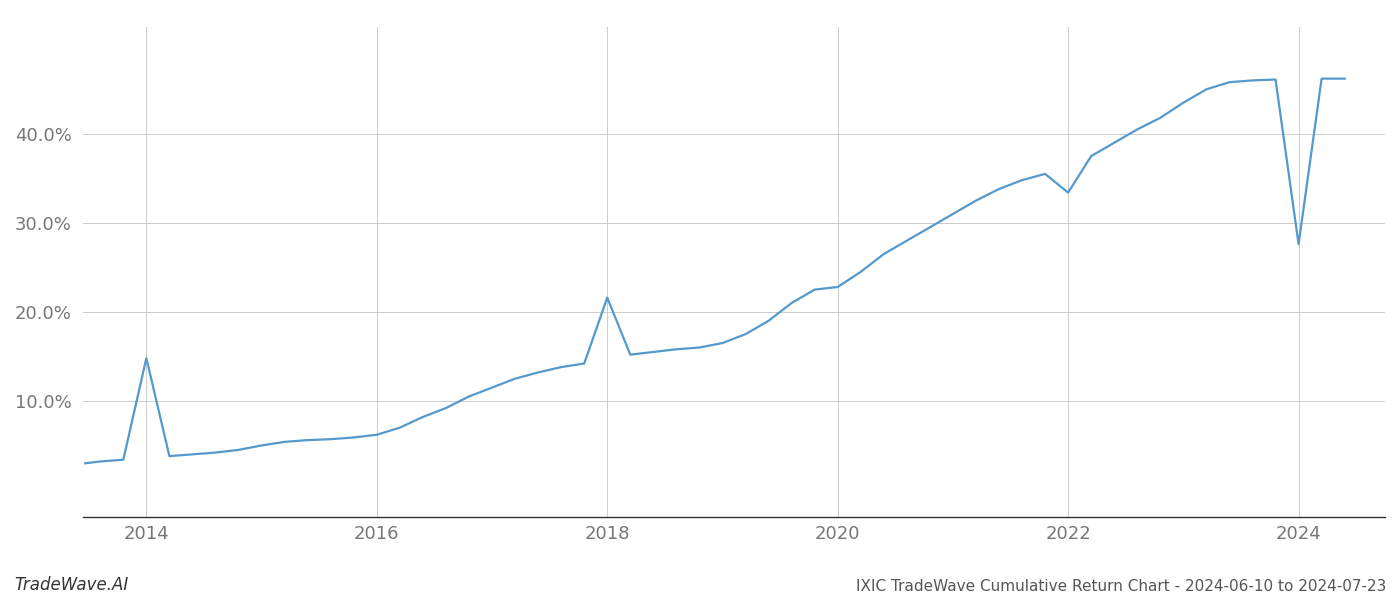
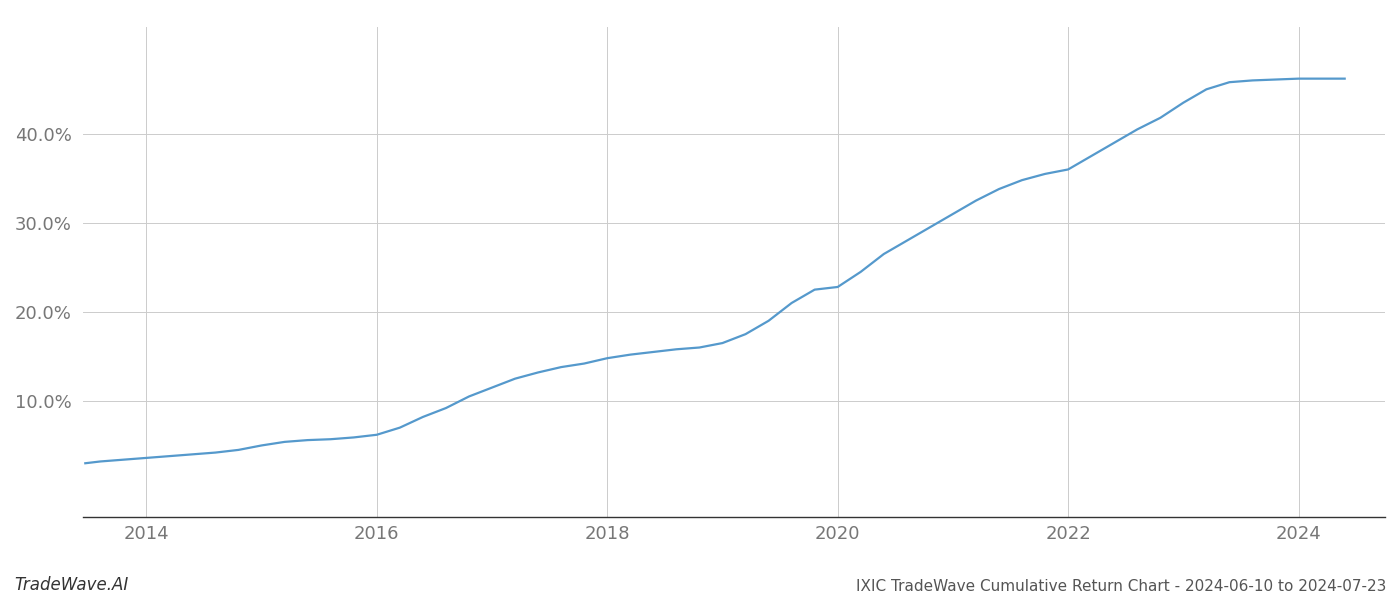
2014: 14.8% -> 3.6%
2018: 21.6% -> 14.8%
2022: 33.4% -> 36.0%
2024: 27.6% -> 46.2%
